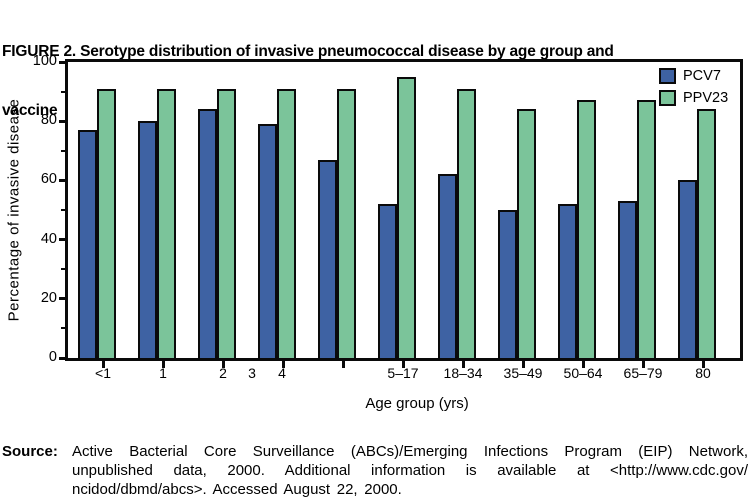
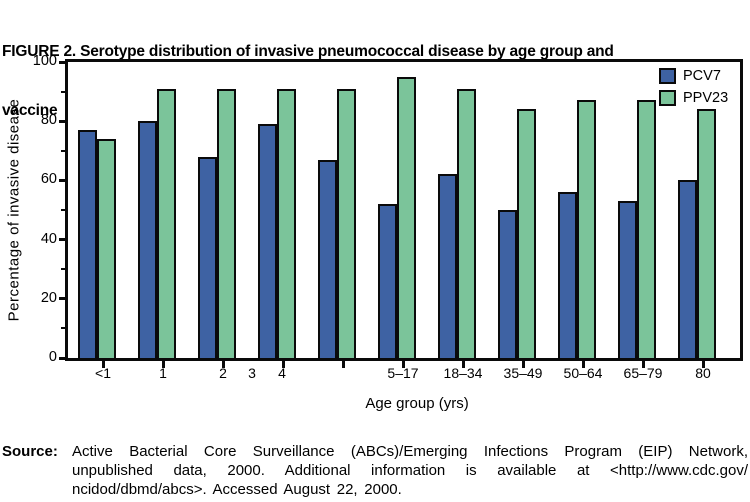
PPV23/<1: 91 -> 74
PCV7/2: 84 -> 68
PCV7/50–64: 52 -> 56
